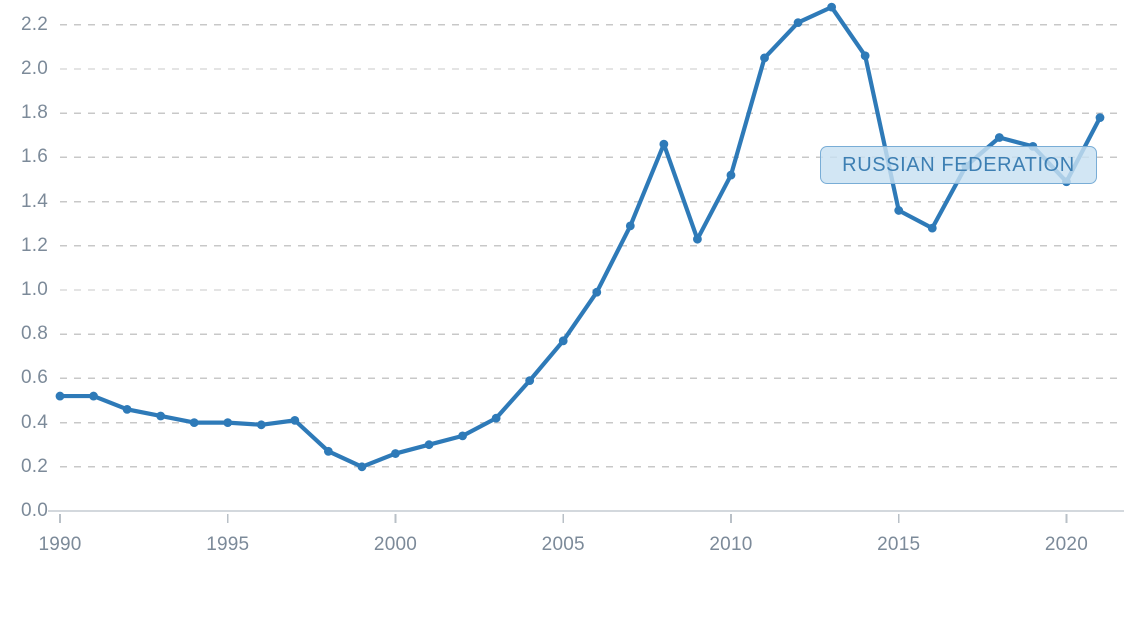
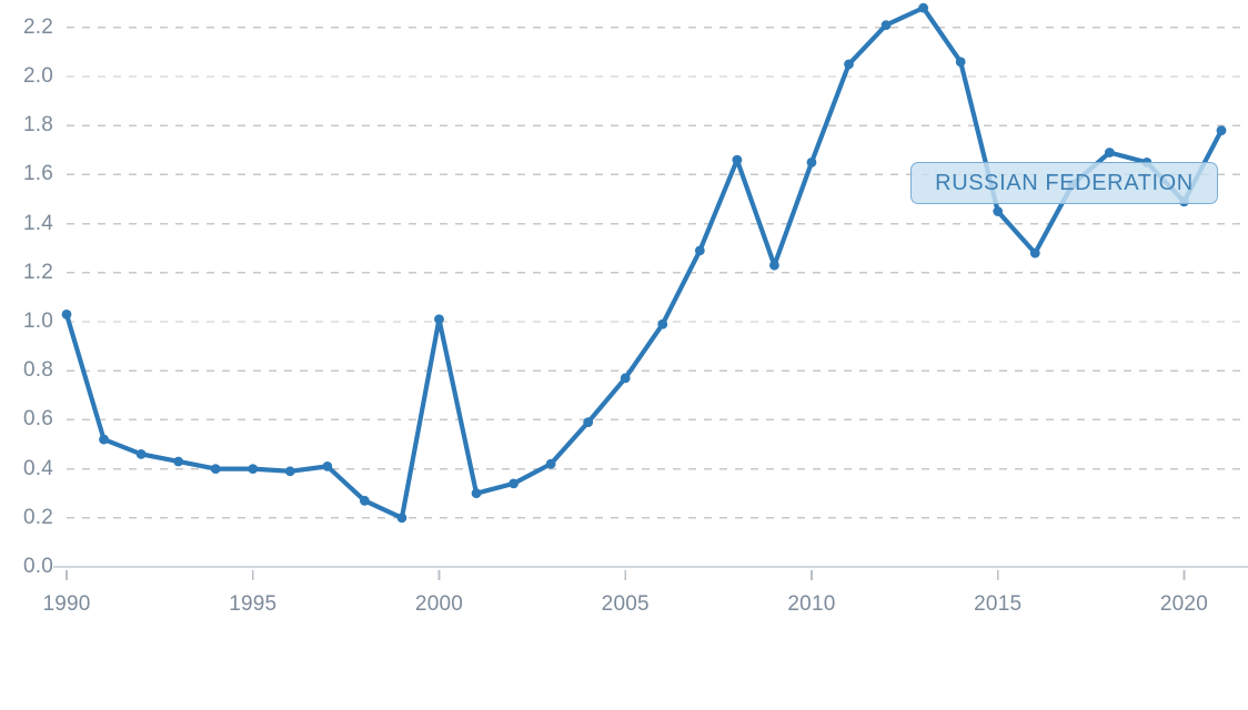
1990: 0.52 -> 1.03
2000: 0.26 -> 1.01
2010: 1.52 -> 1.65
2015: 1.36 -> 1.45
